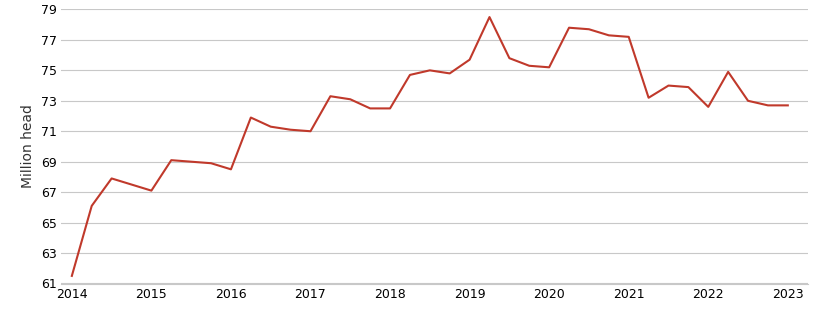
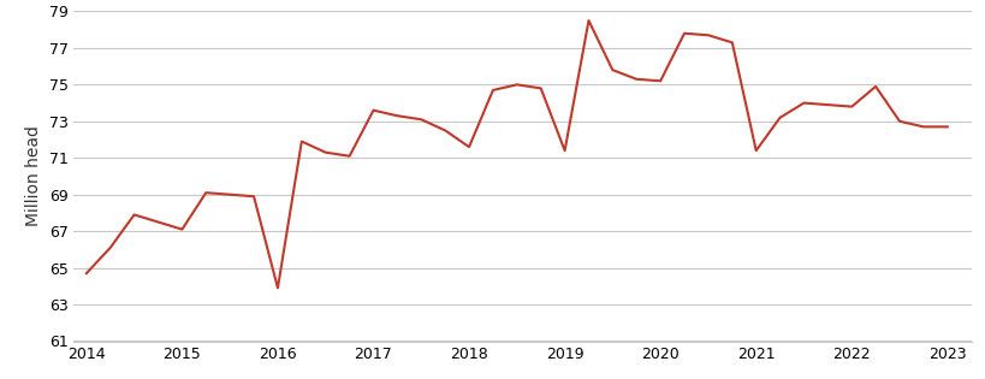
2014: 61.5 -> 64.7
2016: 68.5 -> 63.9
2017: 71.0 -> 73.6
2018: 72.5 -> 71.6
2019: 75.7 -> 71.4
2021: 77.2 -> 71.4
2022: 72.6 -> 73.8
